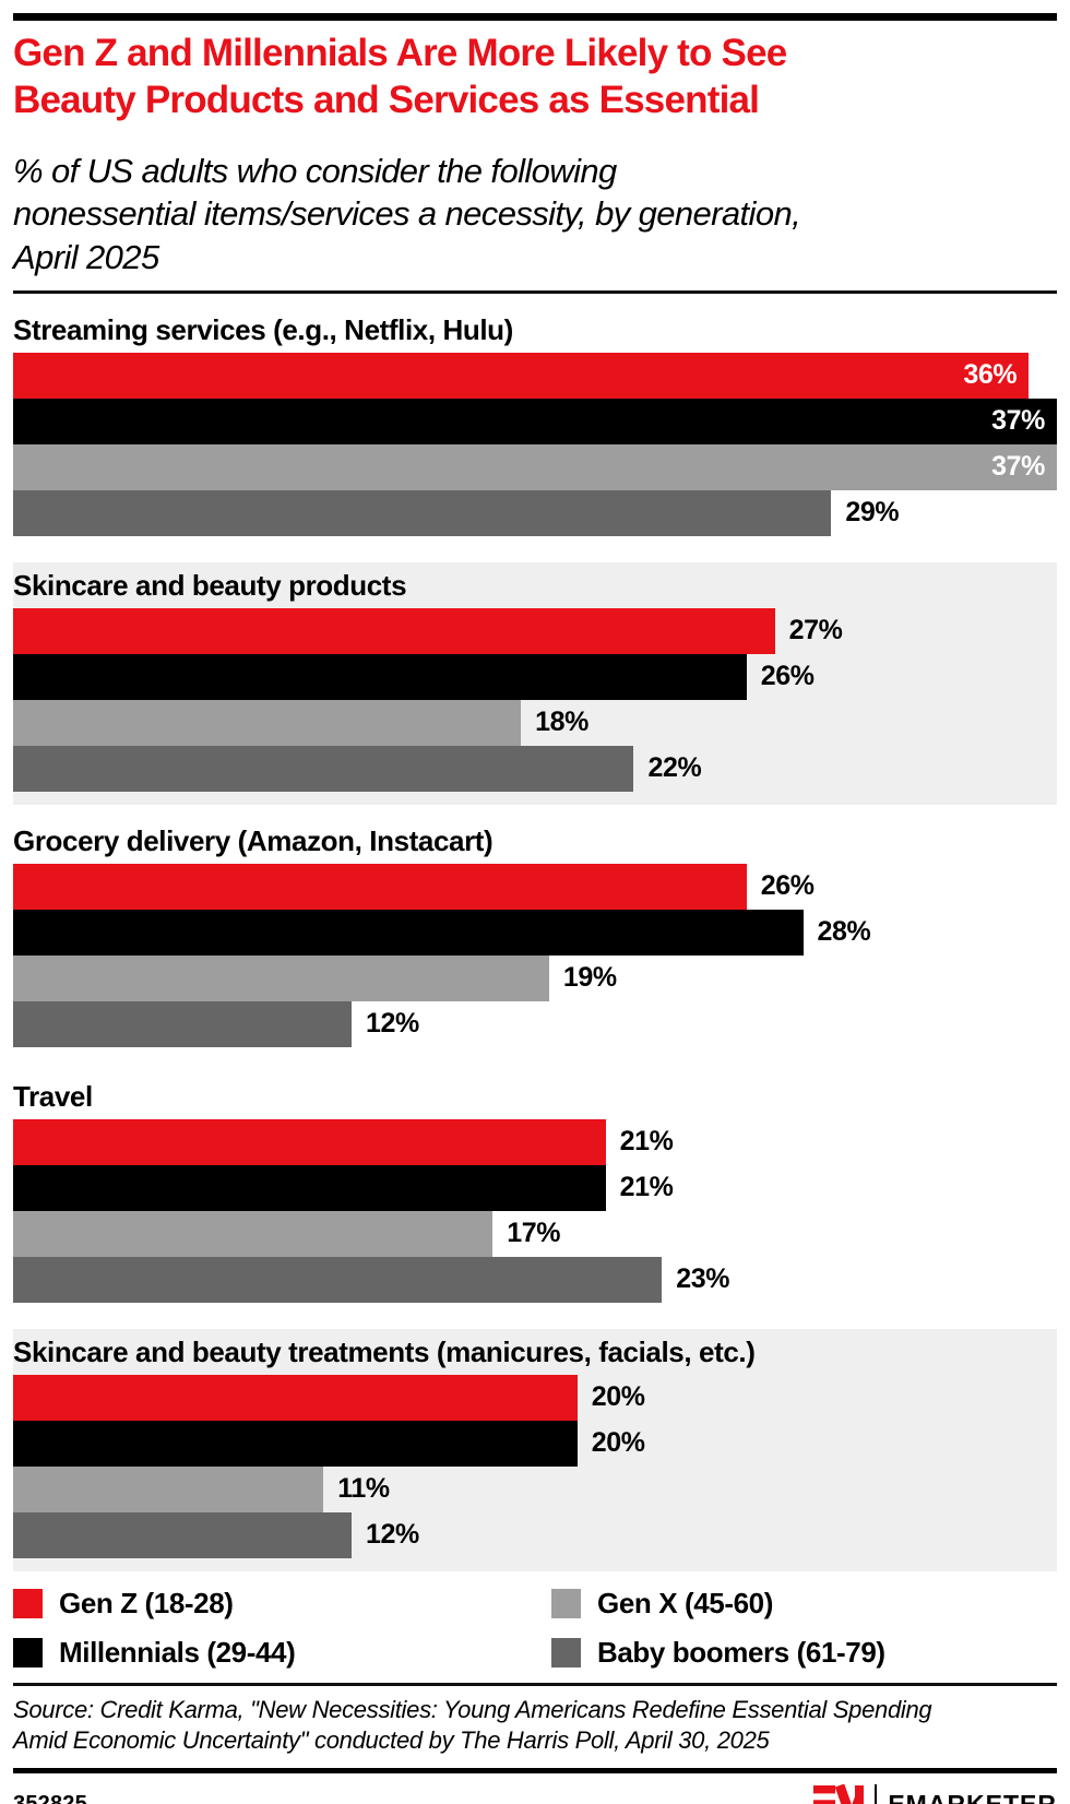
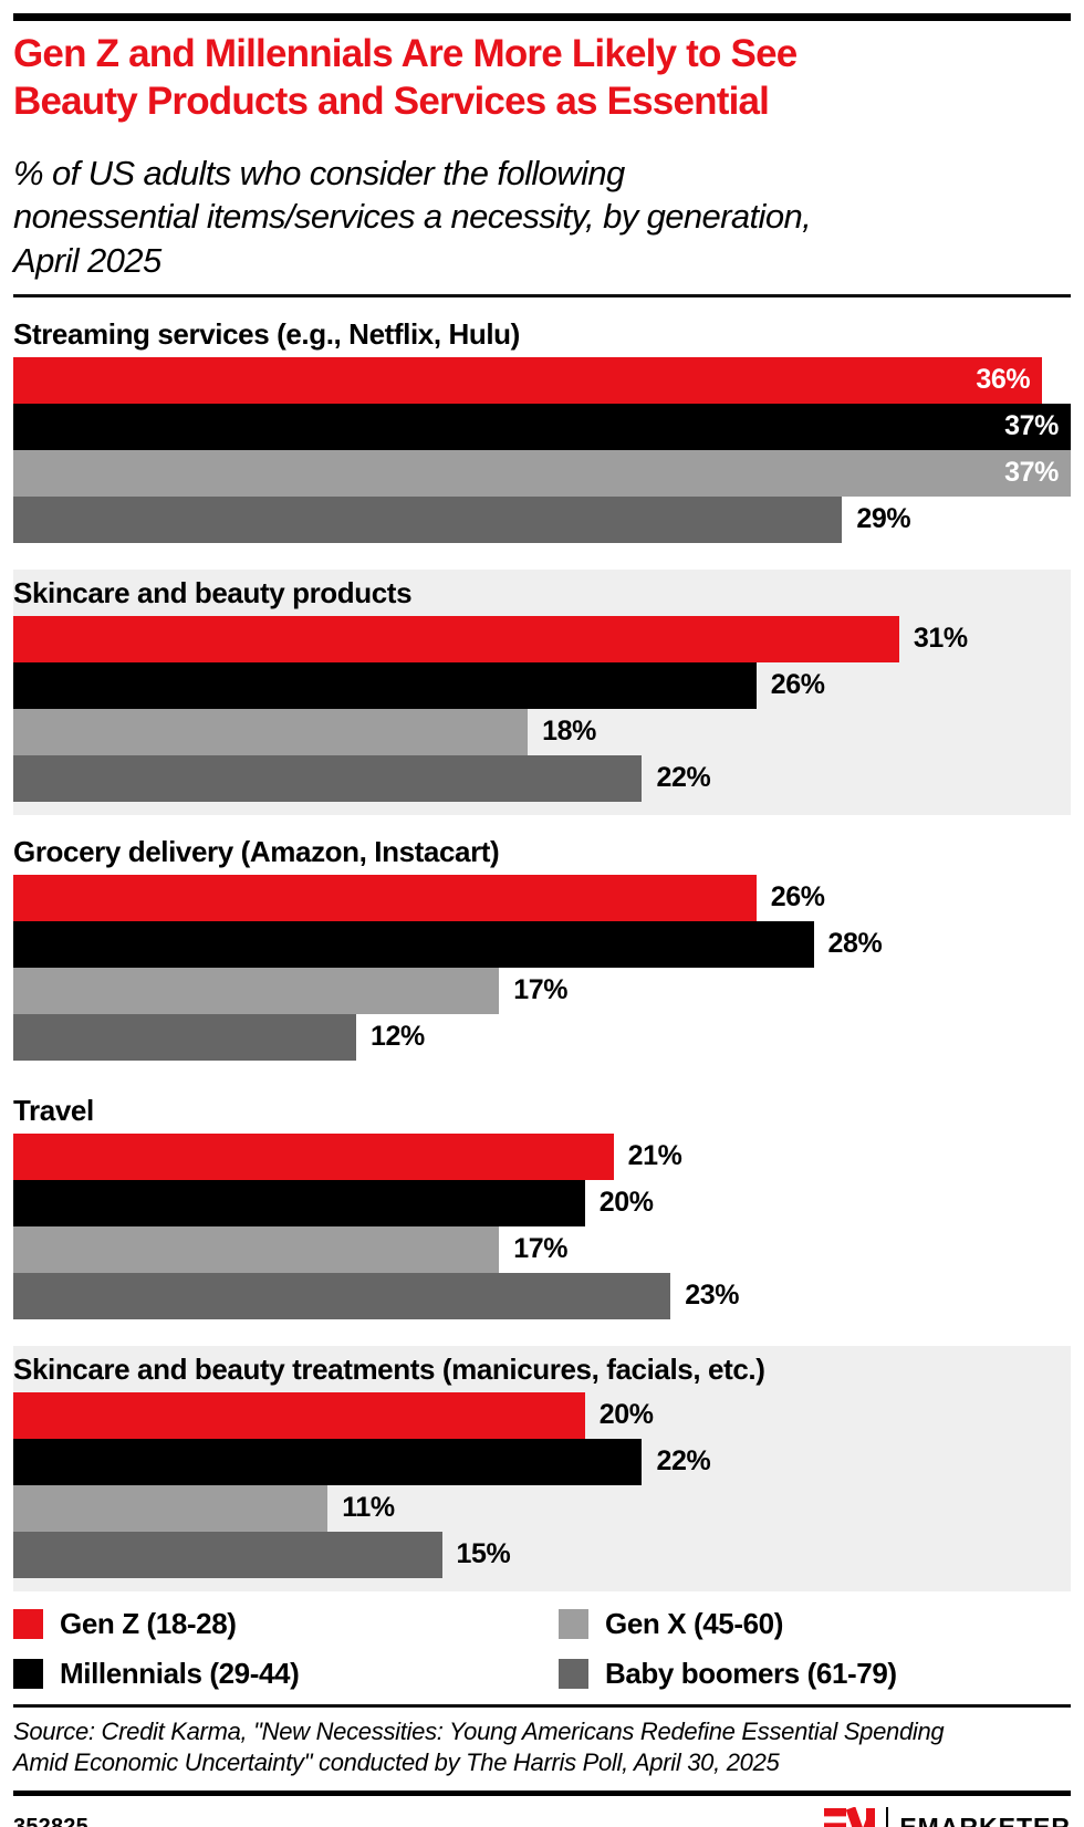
Gen Z (18-28)/Skincare and beauty products: 27% -> 31%
Gen X (45-60)/Grocery delivery (Amazon, Instacart): 19% -> 17%
Millennials (29-44)/Travel: 21% -> 20%
Millennials (29-44)/Skincare and beauty treatments (manicures, facials, etc.): 20% -> 22%
Baby boomers (61-79)/Skincare and beauty treatments (manicures, facials, etc.): 12% -> 15%
